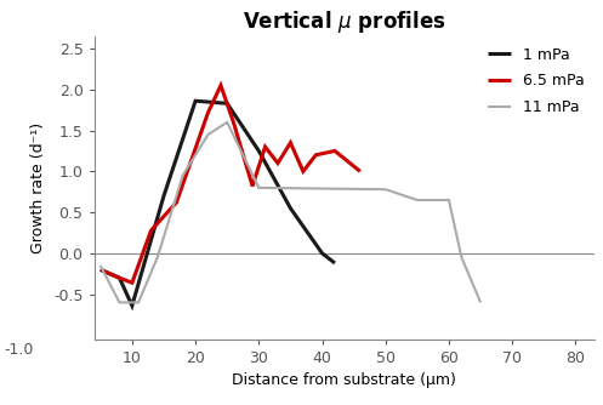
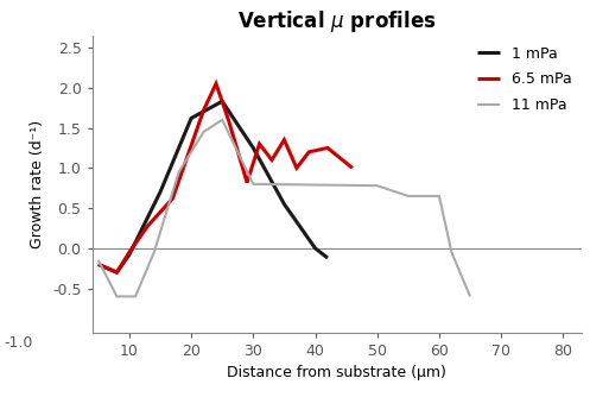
1 mPa/10: -0.64 -> -0.08
6.5 mPa/10: -0.36 -> -0.05
1 mPa/20: 1.86 -> 1.62
